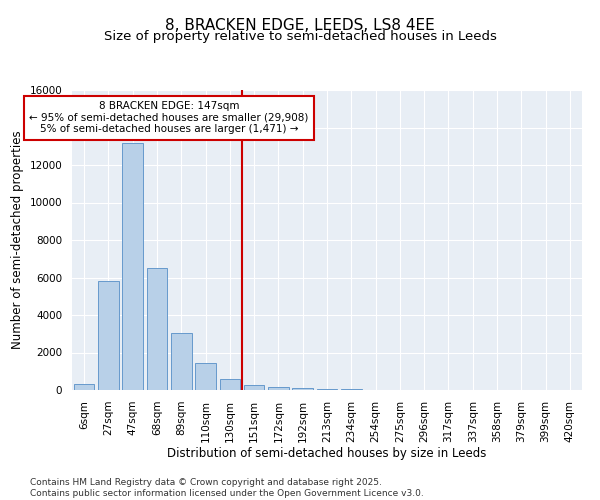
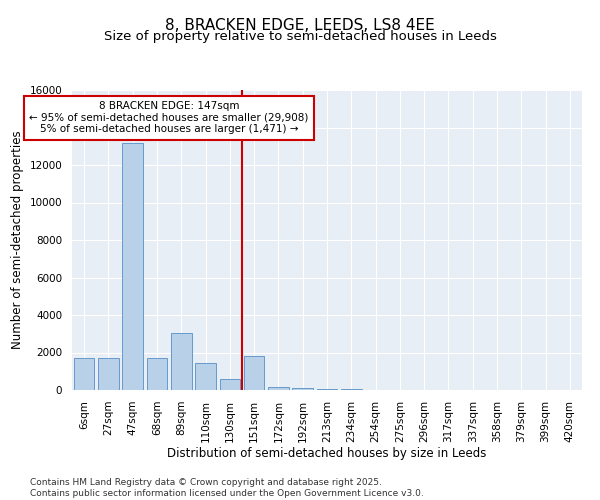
6sqm: 300 -> 1700
27sqm: 5800 -> 1700
68sqm: 6500 -> 1700
151sqm: 300 -> 1800
